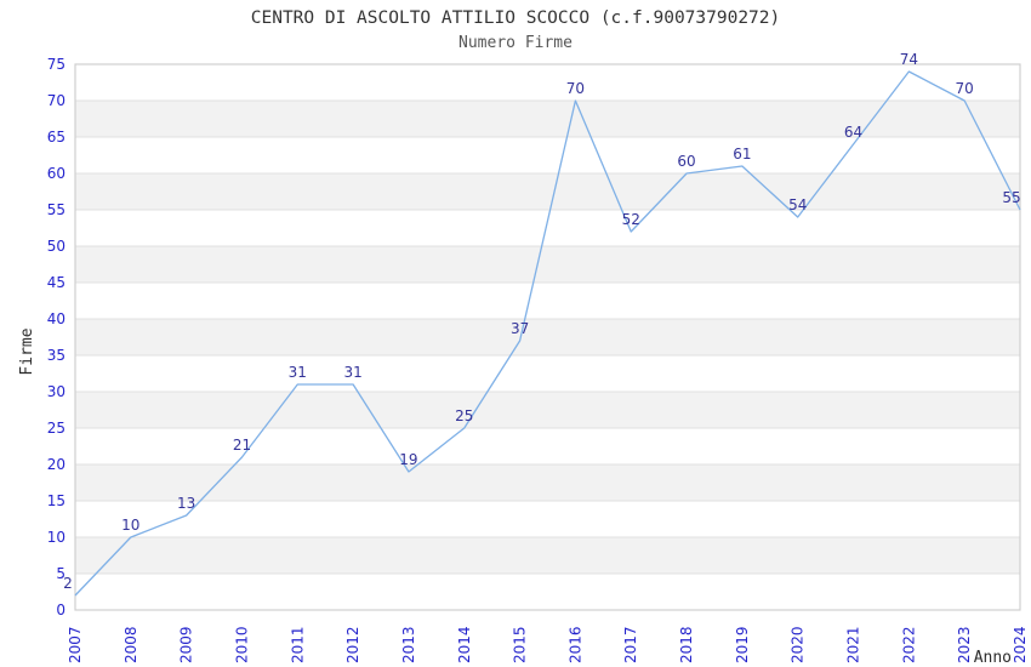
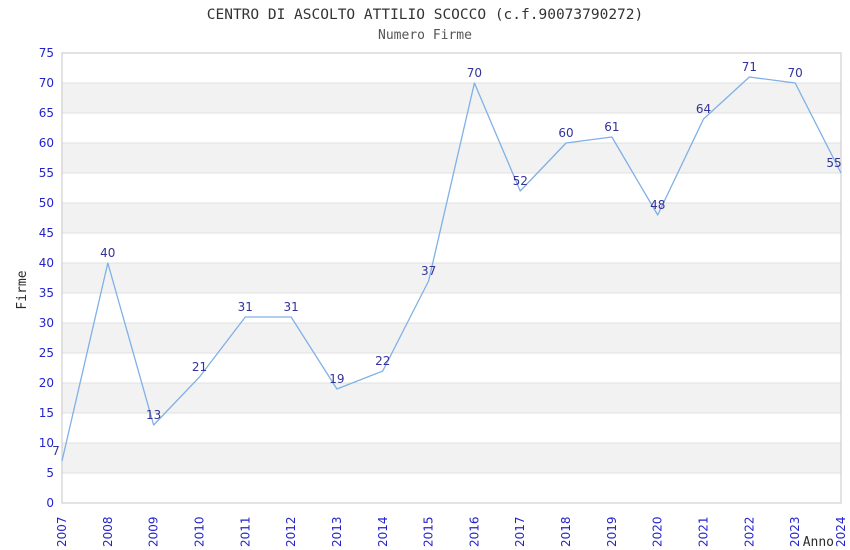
2007: 2 -> 7
2008: 10 -> 40
2014: 25 -> 22
2020: 54 -> 48
2022: 74 -> 71
